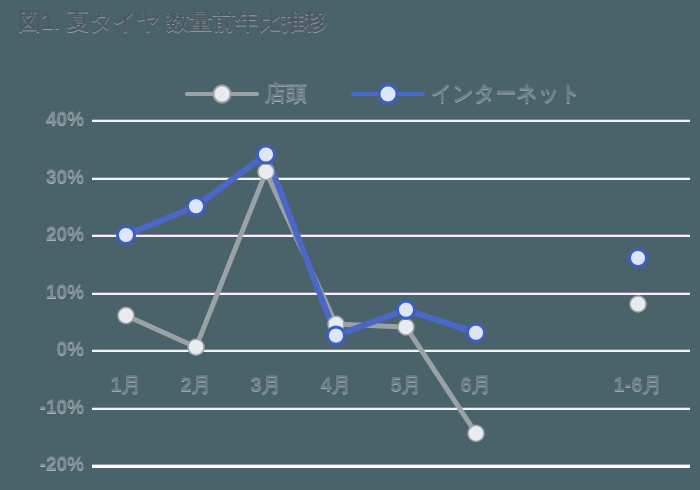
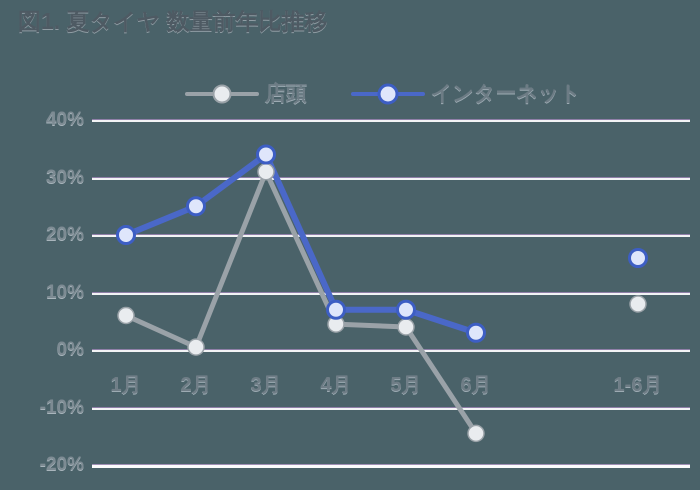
インターネット/4月: 2% -> 7%
